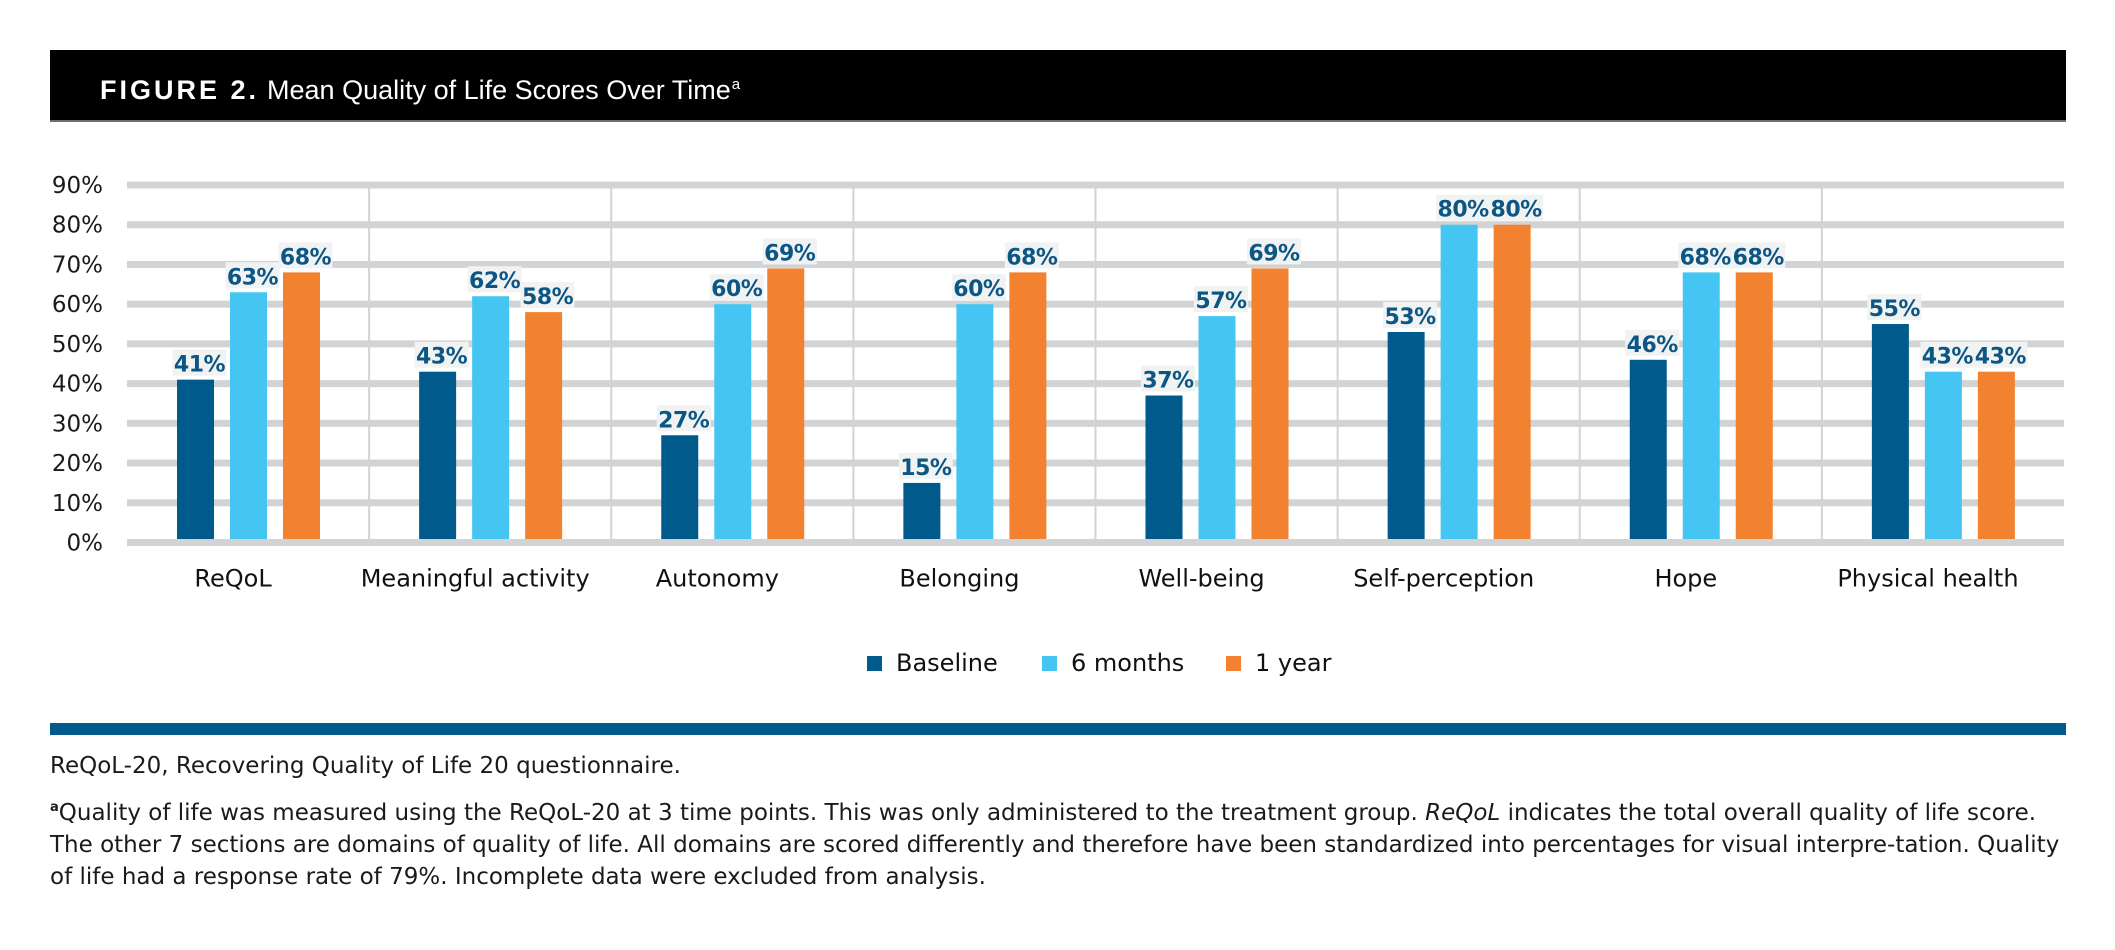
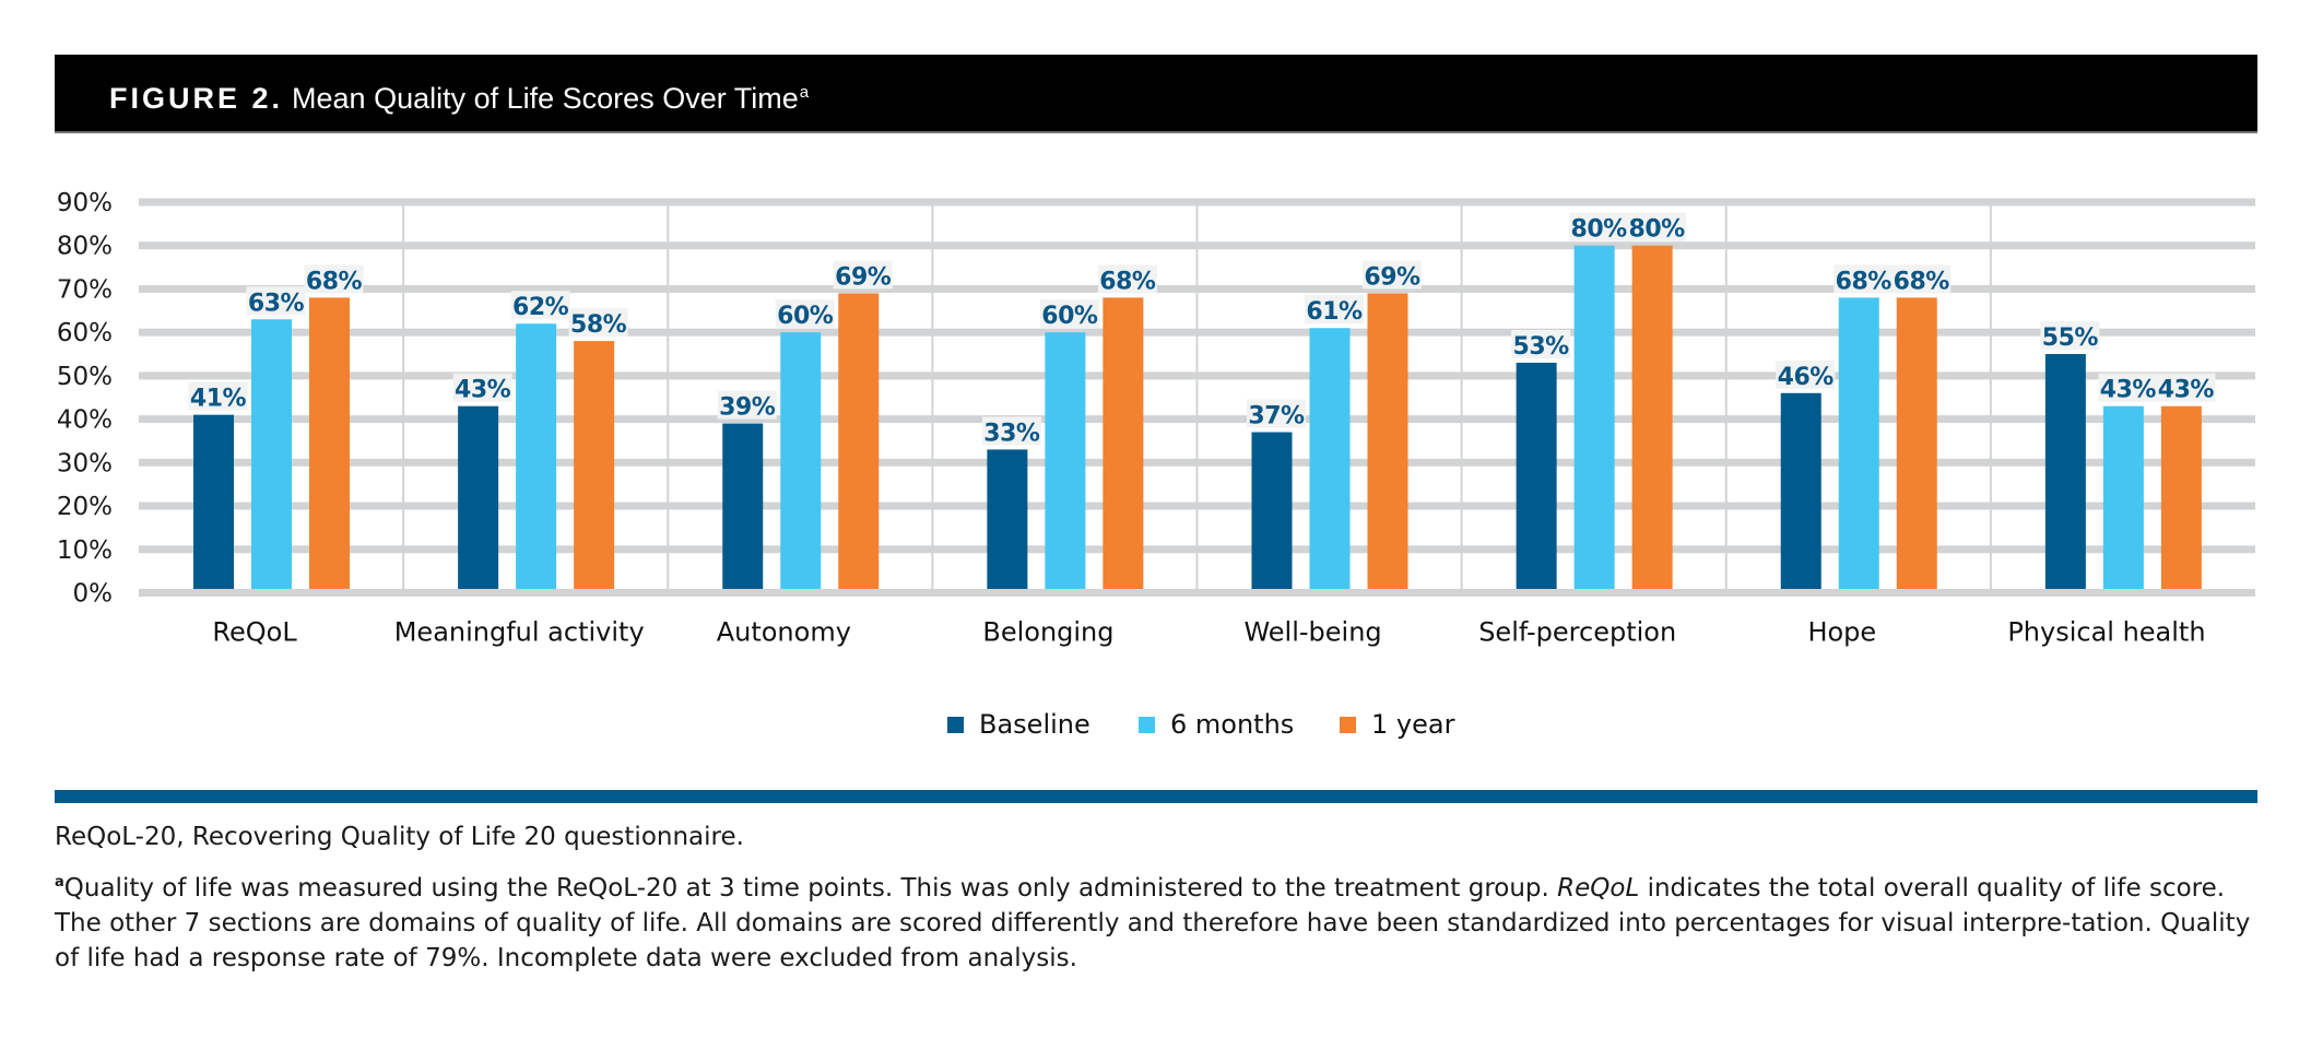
Baseline/Autonomy: 27% -> 39%
Baseline/Belonging: 15% -> 33%
6 months/Well-being: 57% -> 61%
